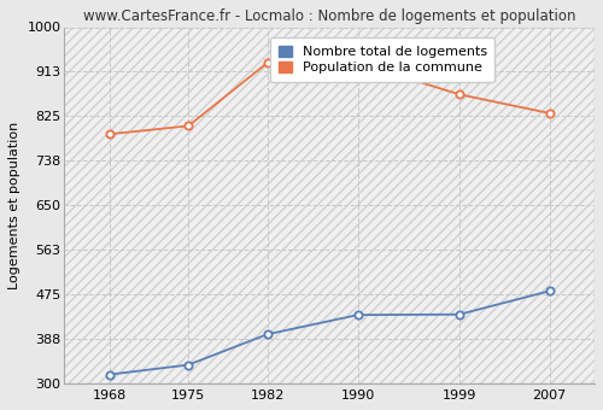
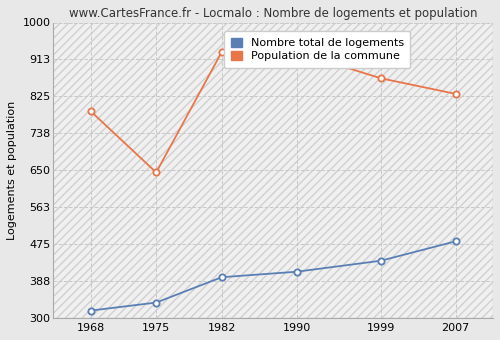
Population de la commune/1975: 806 -> 645
Nombre total de logements/1990: 435 -> 410
